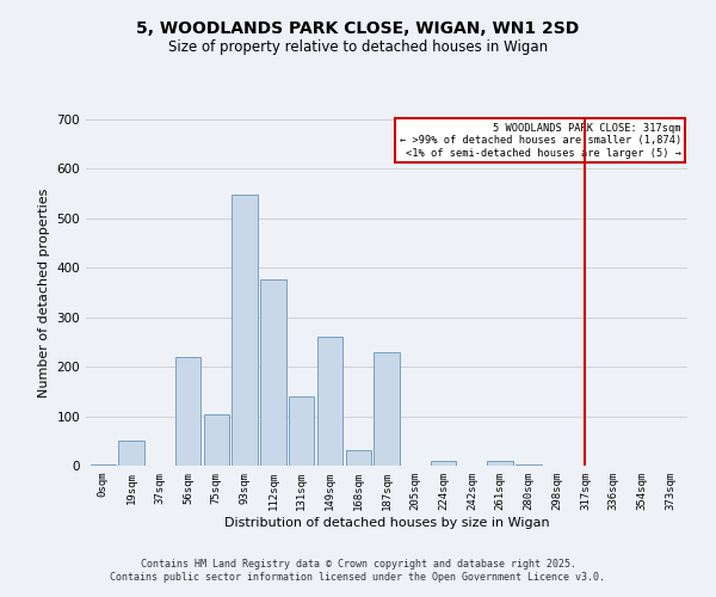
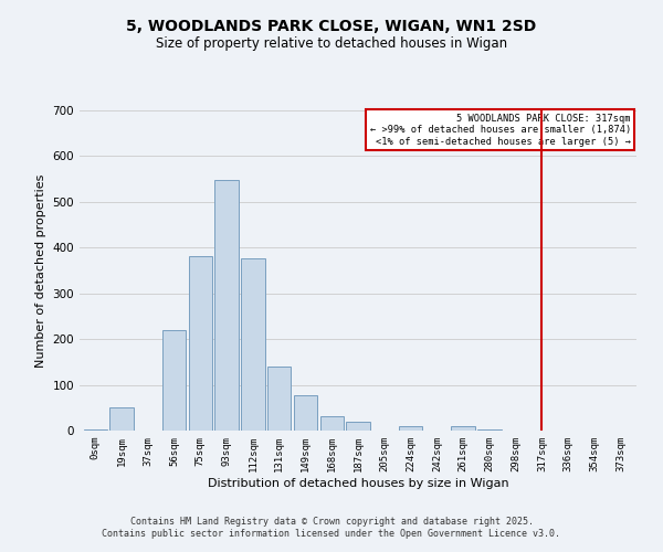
75sqm: 105 -> 381
149sqm: 260 -> 78
187sqm: 230 -> 19
